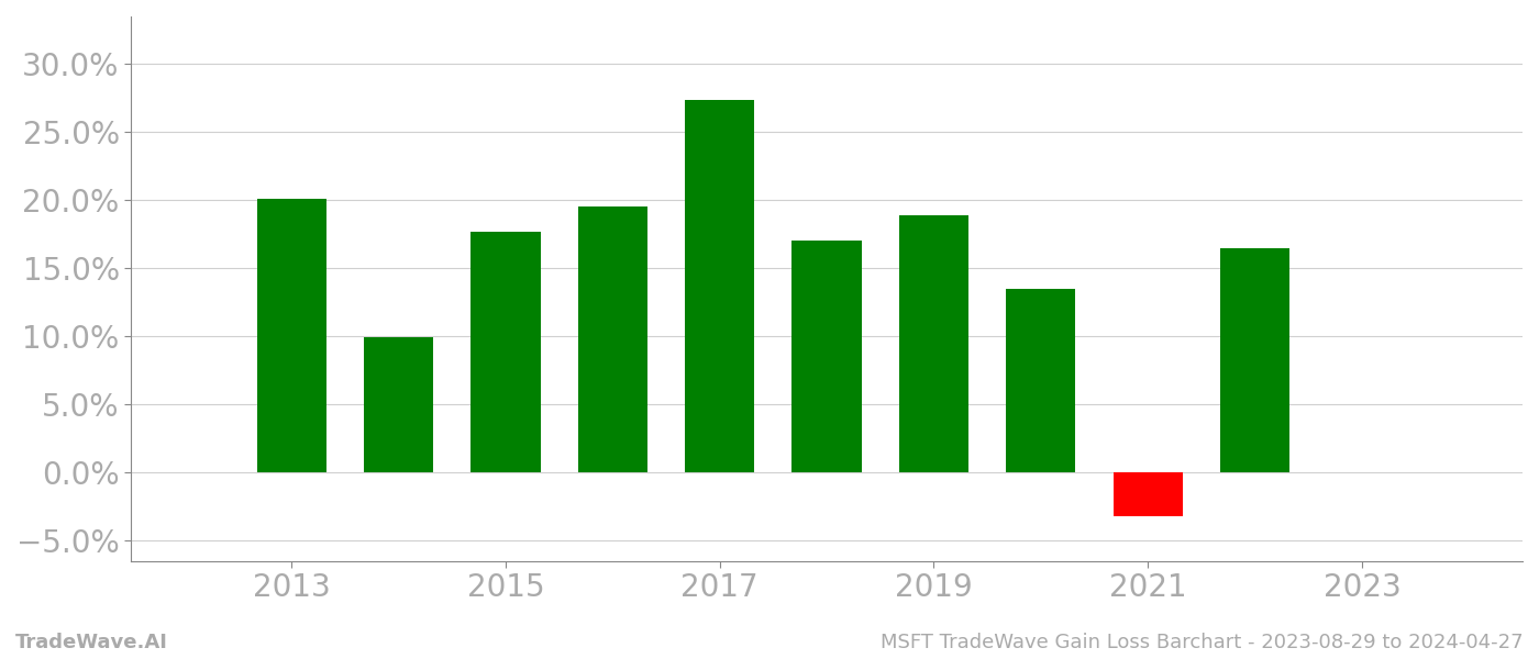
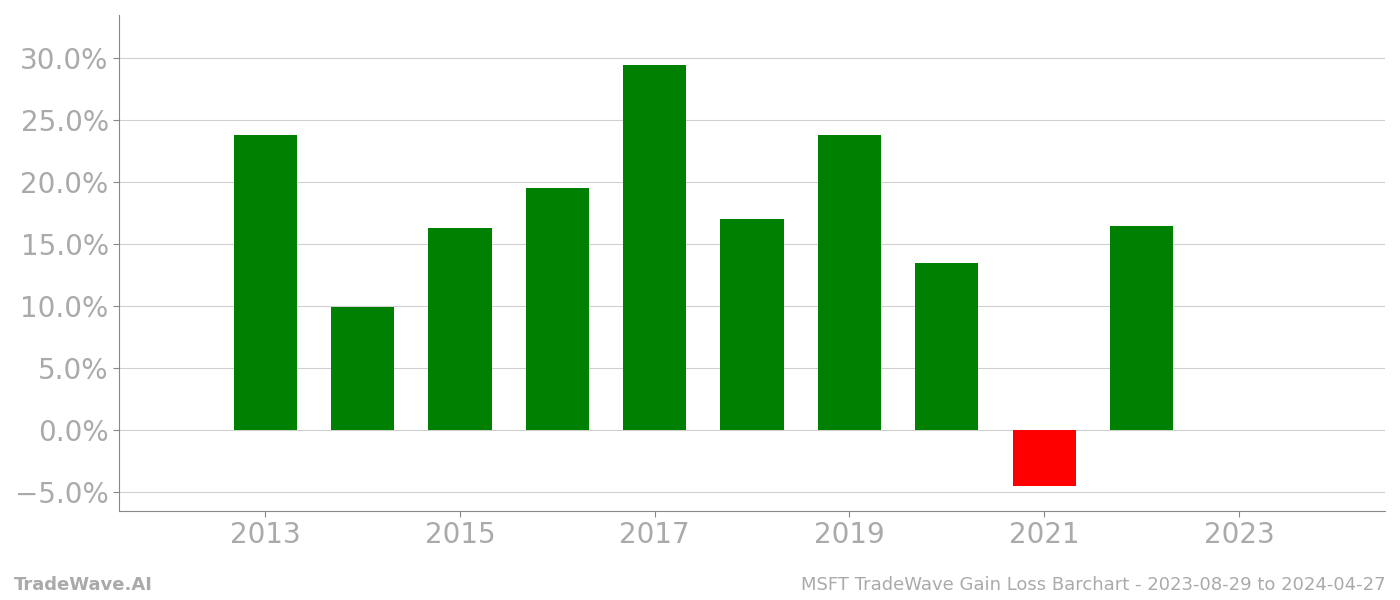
2013: 20.1% -> 23.8%
2015: 17.7% -> 16.3%
2017: 27.4% -> 29.5%
2019: 18.9% -> 23.8%
2021: -3.2% -> -4.5%
